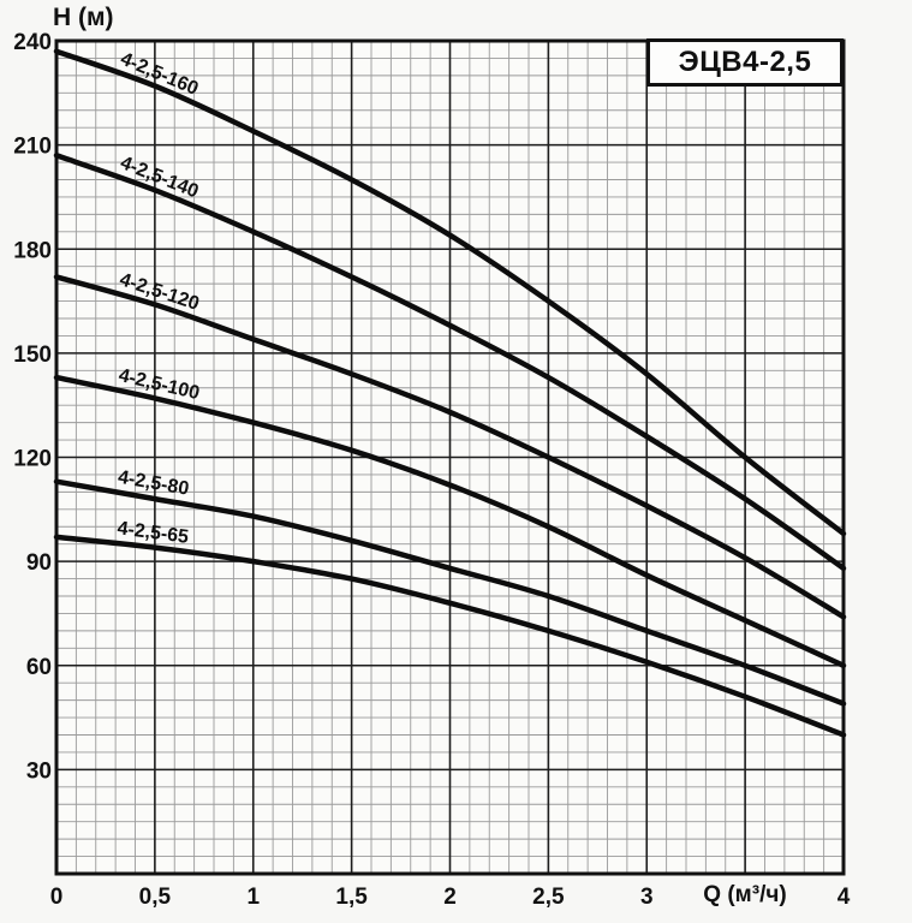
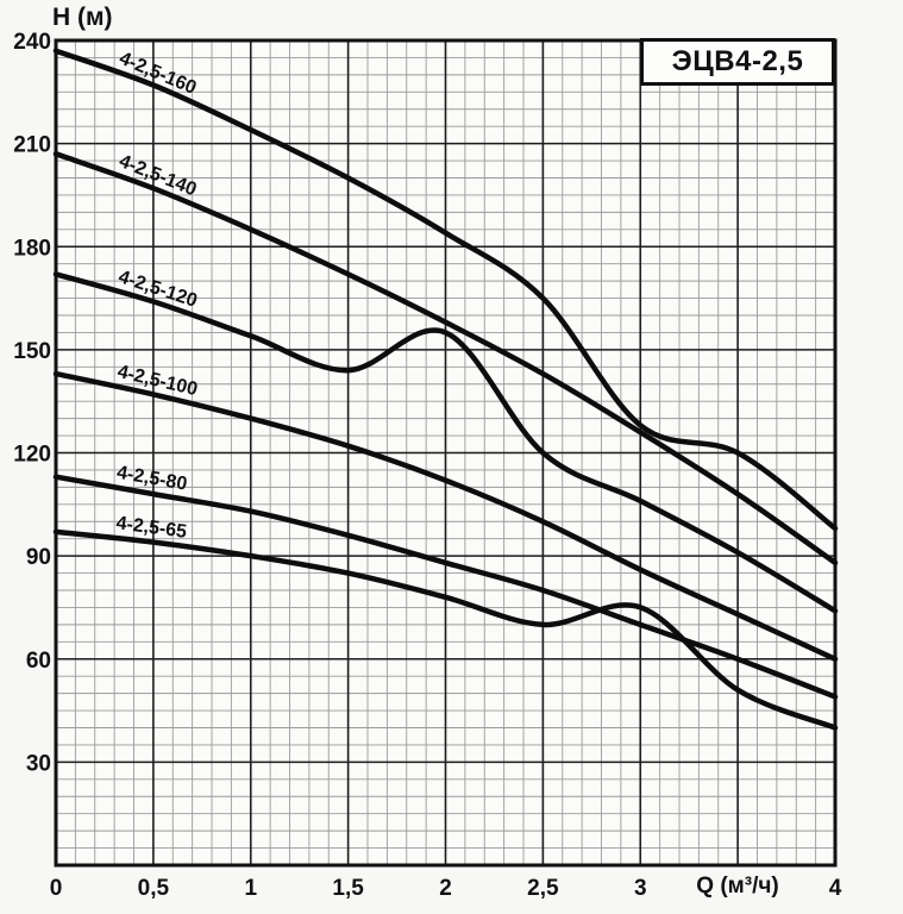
4-2,5-120/2: 133 -> 155
4-2,5-160/3: 144 -> 128
4-2,5-65/3: 61 -> 75
